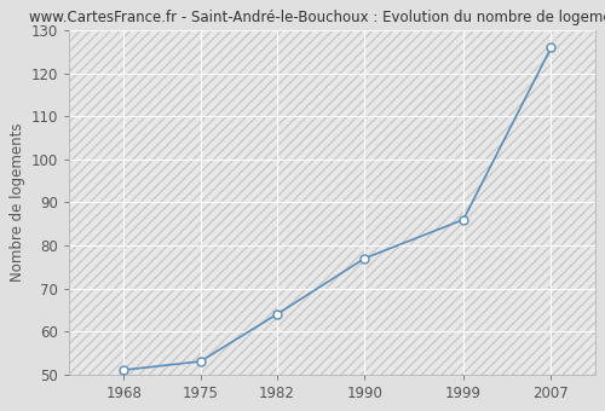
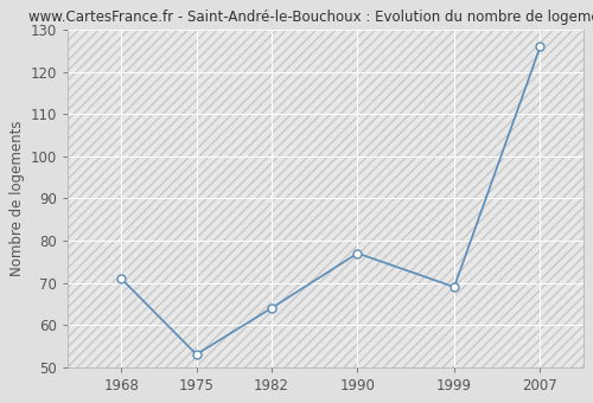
1968: 51 -> 71
1999: 86 -> 69
